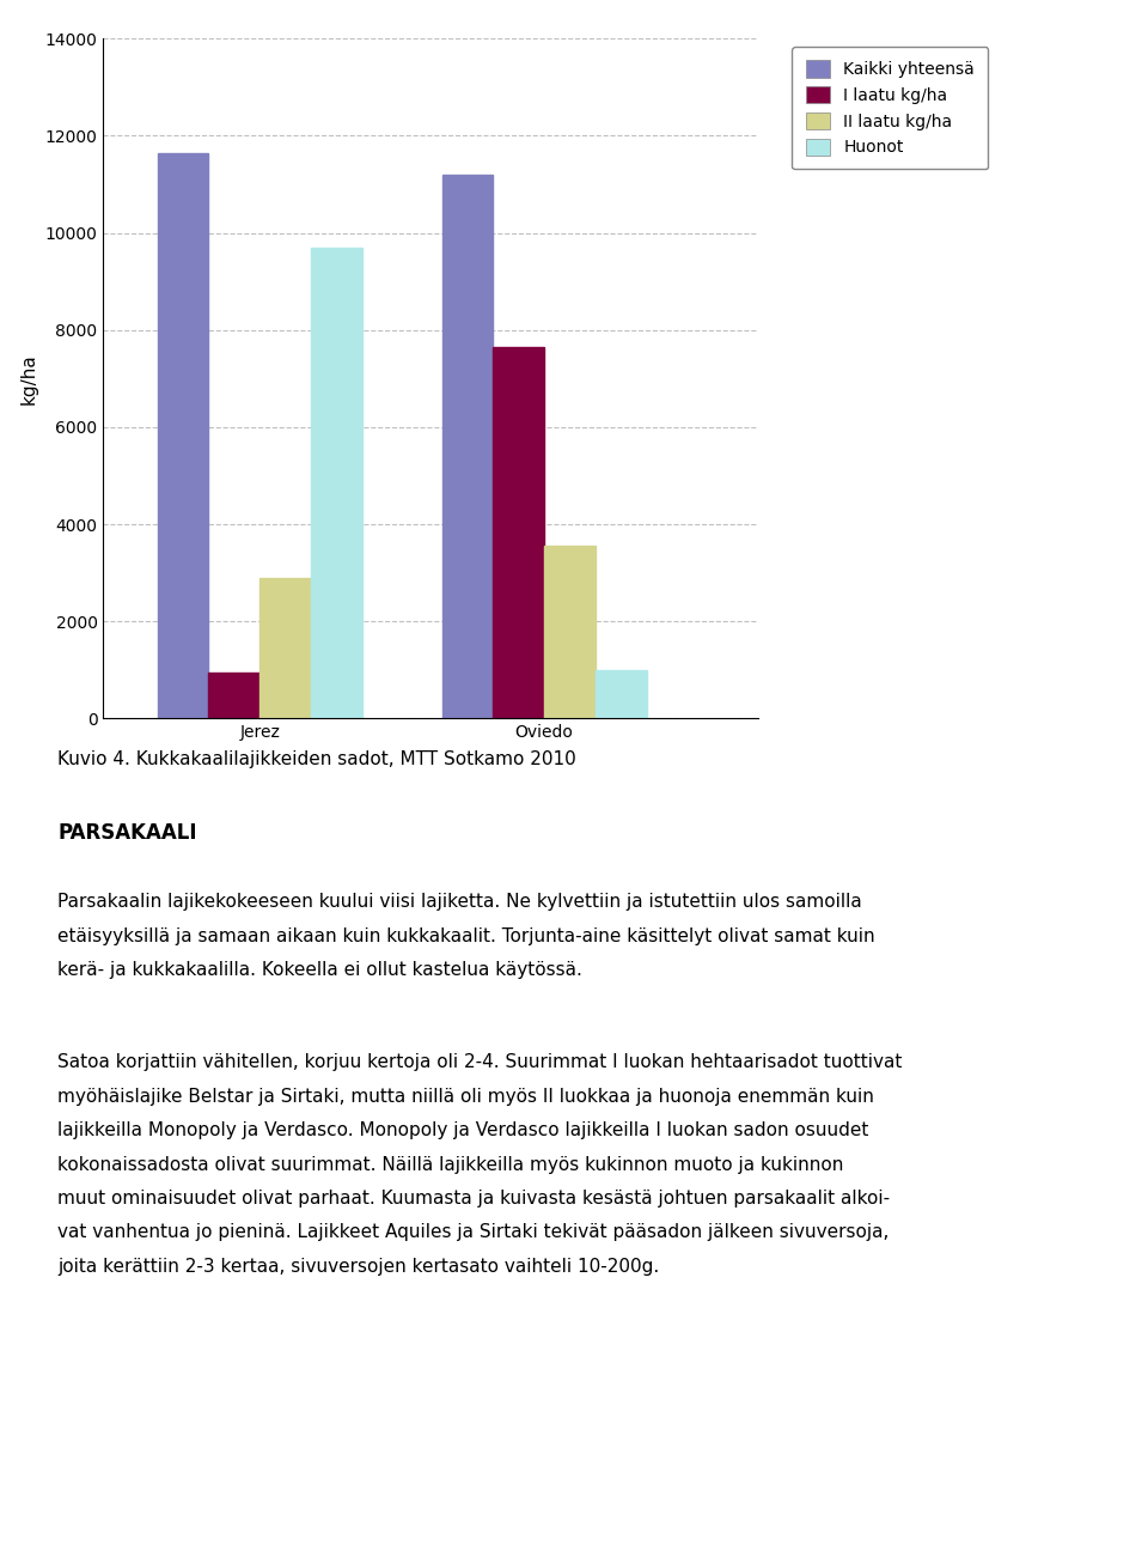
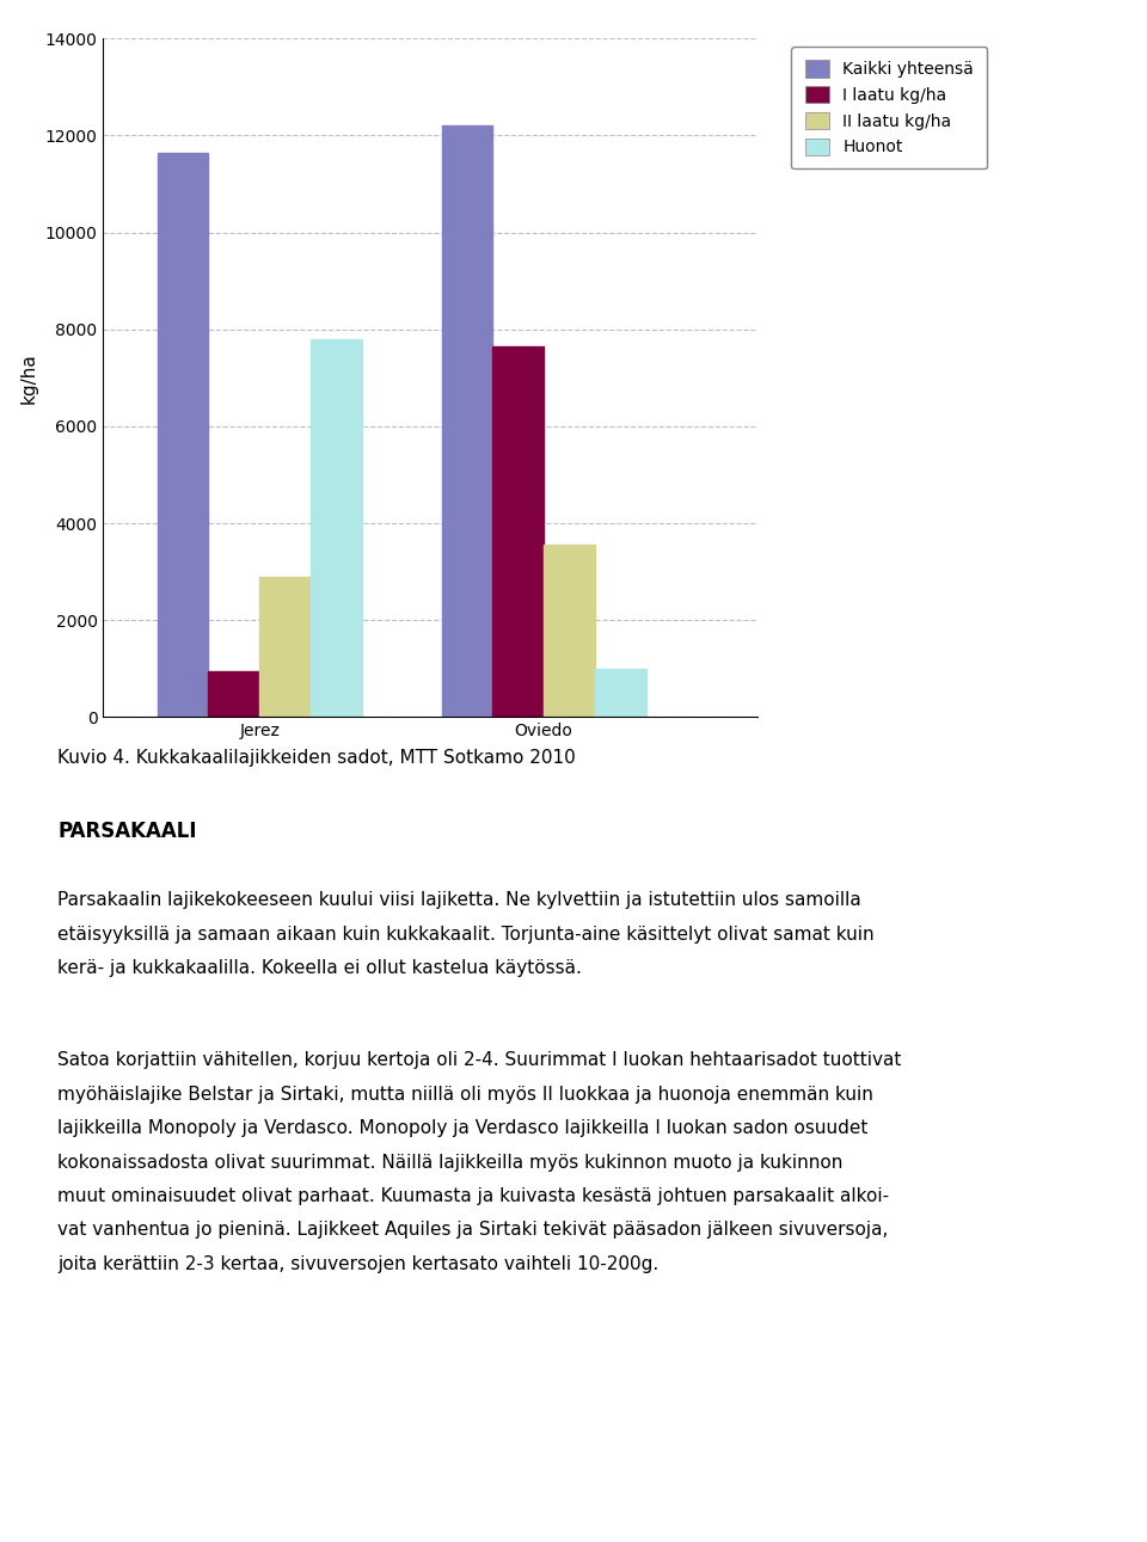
Huonot/Jerez: 9700 -> 7800
Kaikki yhteensä/Oviedo: 11200 -> 12200
